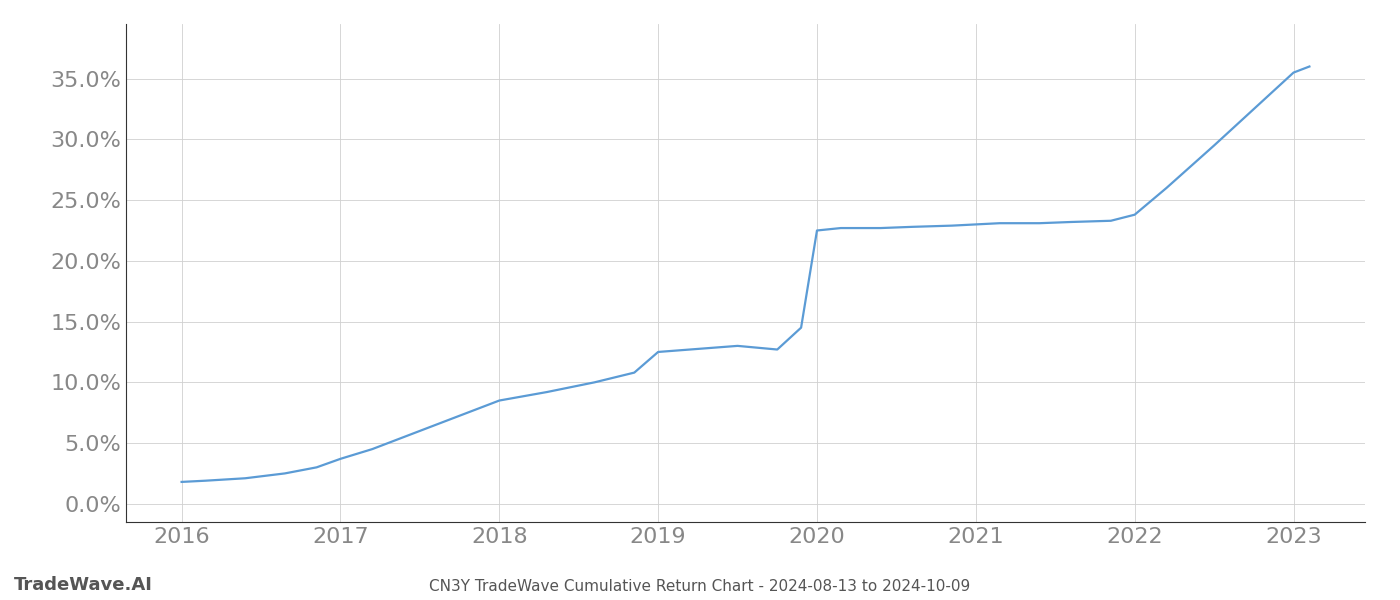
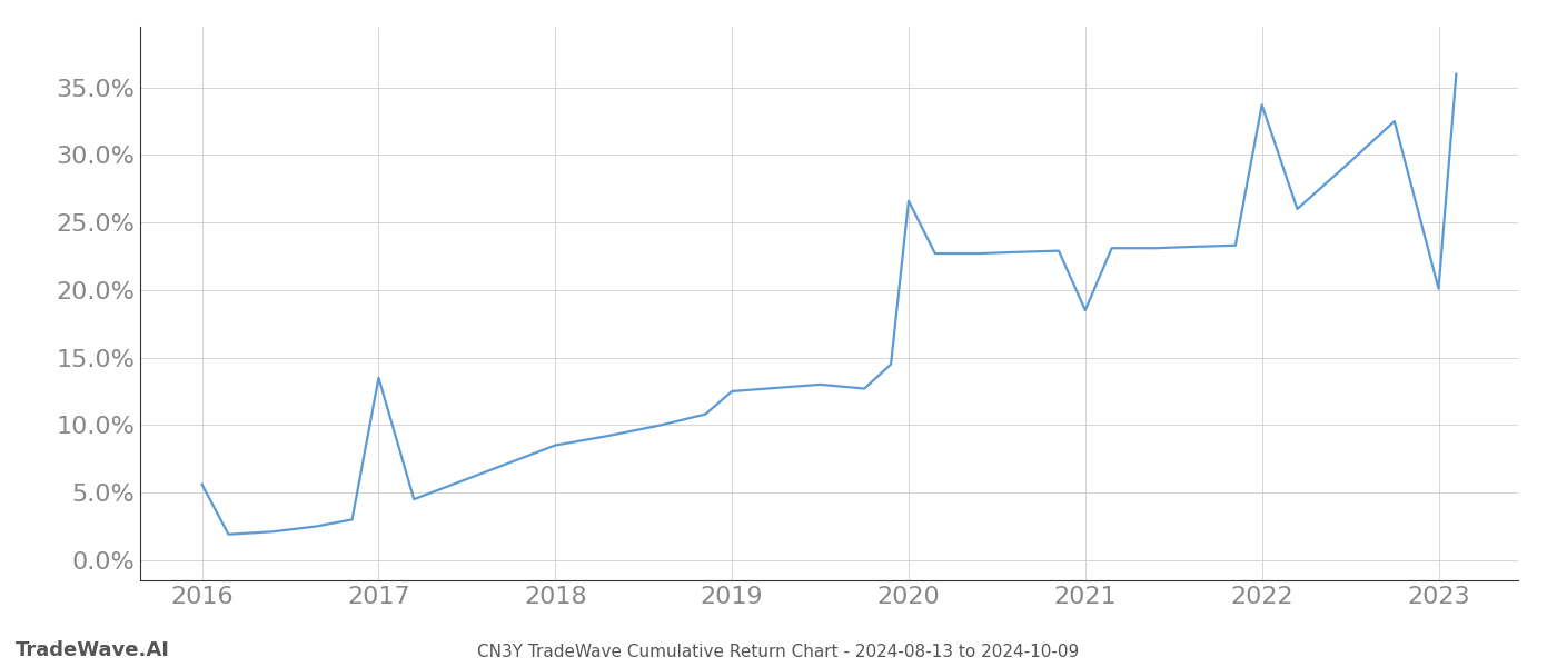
2016: 1.8% -> 5.6%
2017: 3.7% -> 13.5%
2020: 22.5% -> 26.6%
2021: 23.0% -> 18.5%
2022: 23.8% -> 33.7%
2023: 35.5% -> 20.1%
